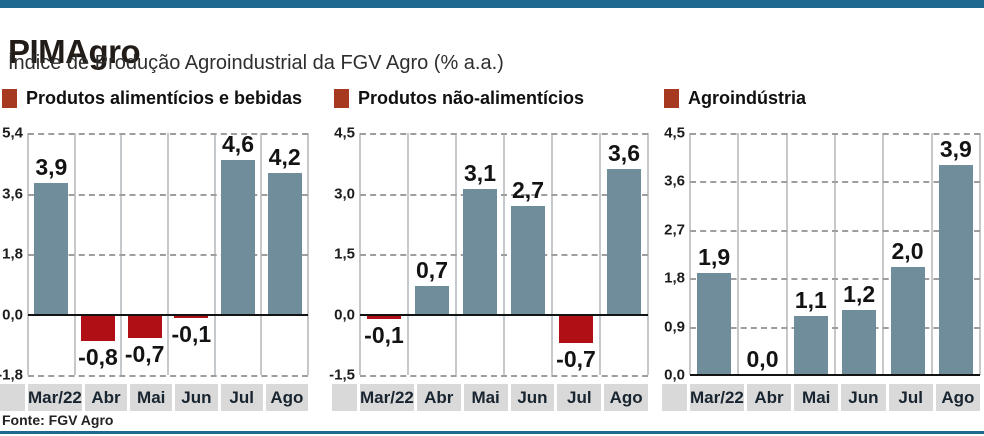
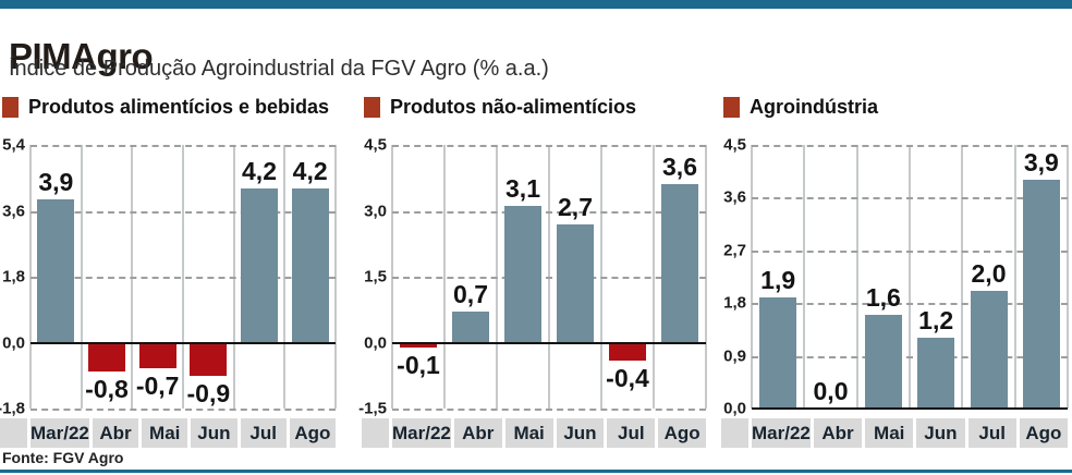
Produtos alimentícios e bebidas/Jun: -0,1 -> -0,9
Produtos alimentícios e bebidas/Jul: 4,6 -> 4,2
Produtos não-alimentícios/Jul: -0,7 -> -0,4
Agroindústria/Mai: 1,1 -> 1,6
